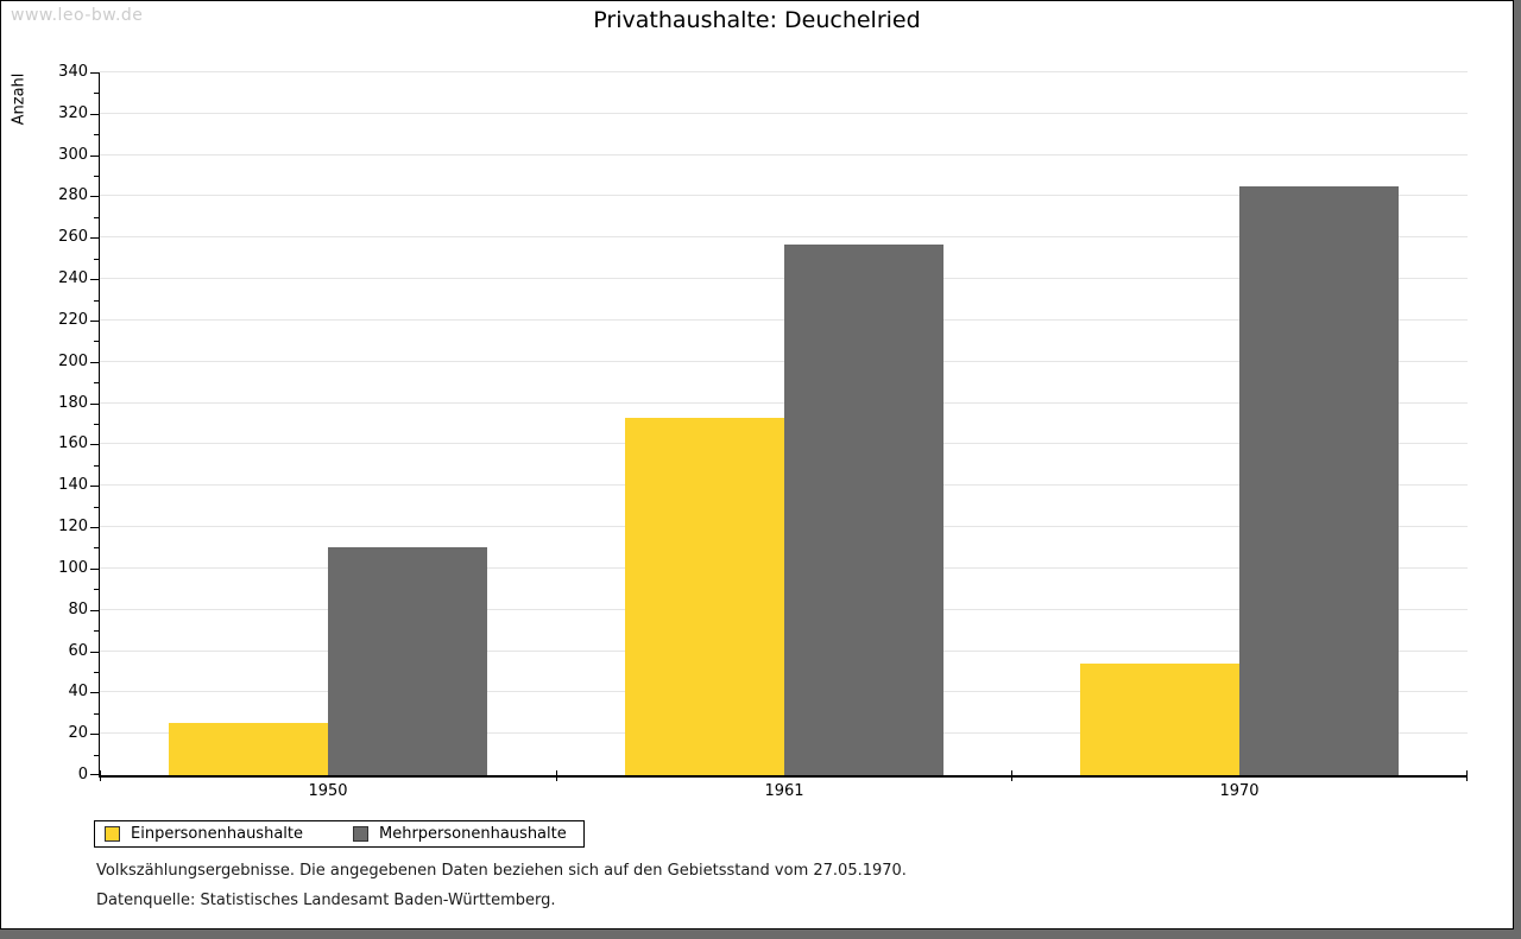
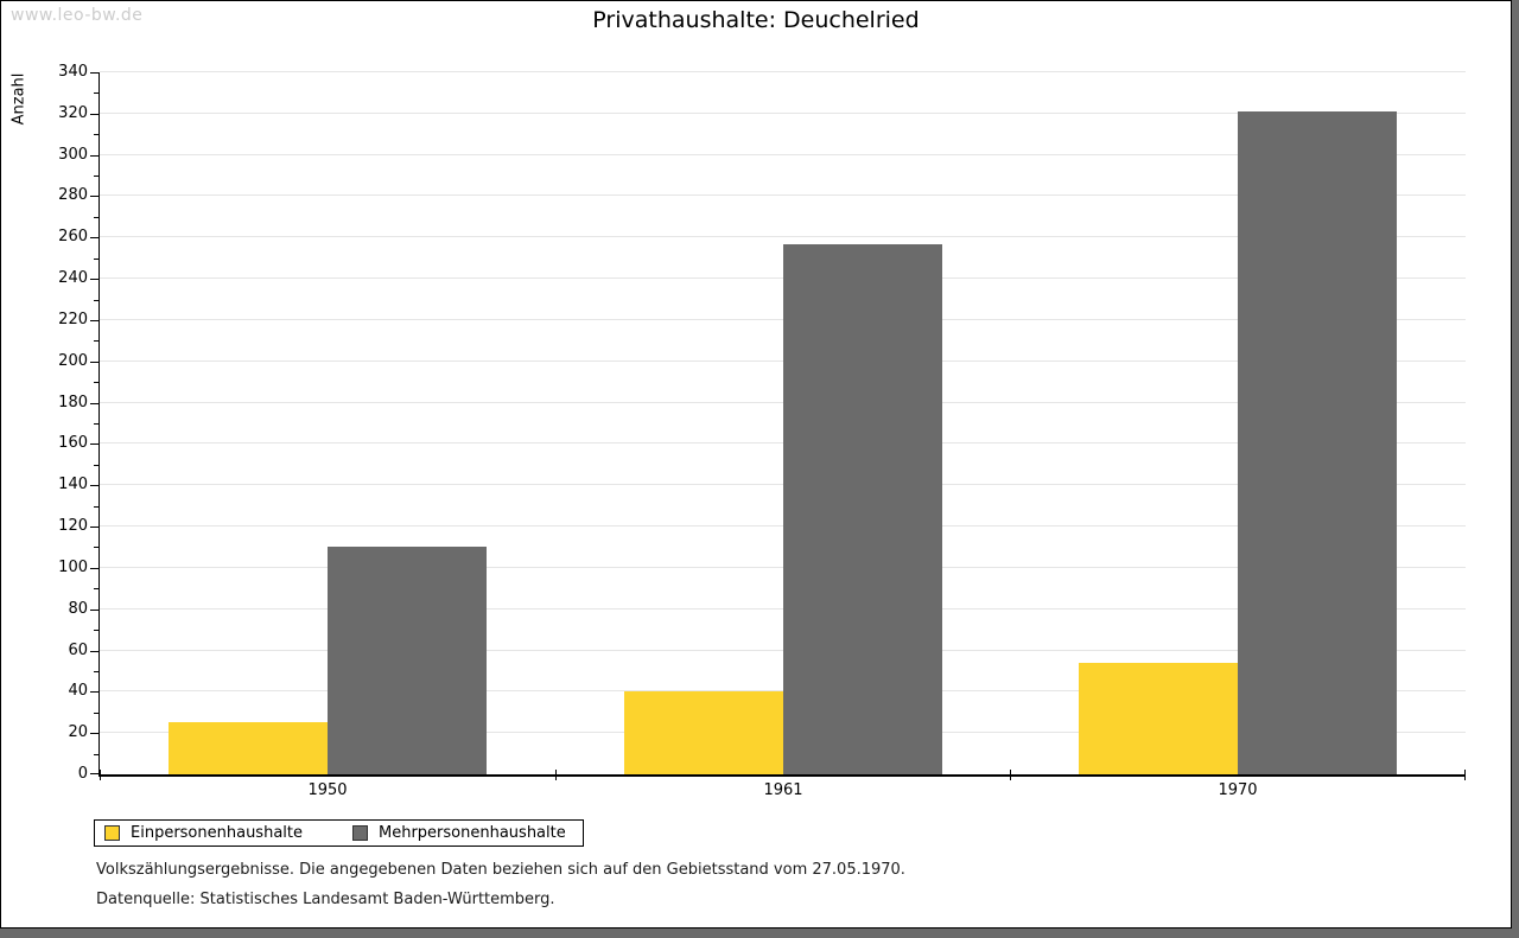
Einpersonenhaushalte/1961: 173 -> 40
Mehrpersonenhaushalte/1970: 285 -> 321
